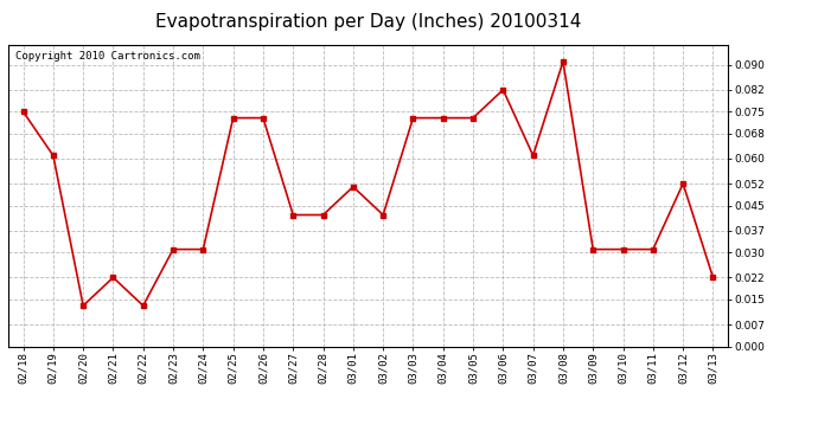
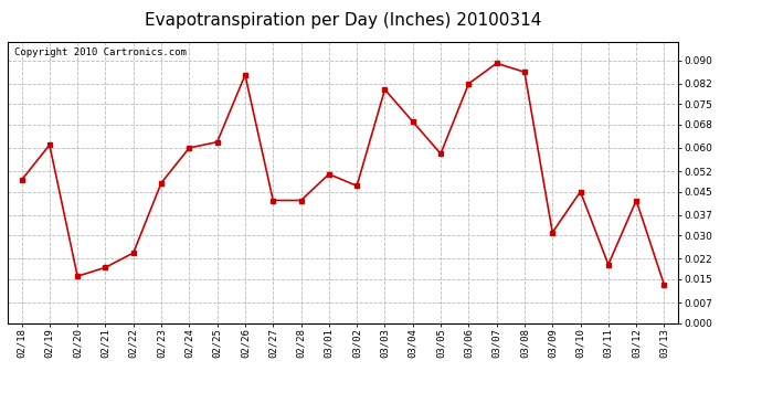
02/18: 0.075 -> 0.049
02/20: 0.013 -> 0.016
02/21: 0.022 -> 0.019
02/22: 0.013 -> 0.024
02/23: 0.031 -> 0.048
02/24: 0.031 -> 0.060
02/25: 0.073 -> 0.062
02/26: 0.073 -> 0.085
03/02: 0.042 -> 0.047
03/03: 0.073 -> 0.080
03/04: 0.073 -> 0.069
03/05: 0.073 -> 0.058
03/07: 0.061 -> 0.089
03/08: 0.091 -> 0.086
03/10: 0.031 -> 0.045
03/11: 0.031 -> 0.020
03/12: 0.052 -> 0.042
03/13: 0.022 -> 0.013
